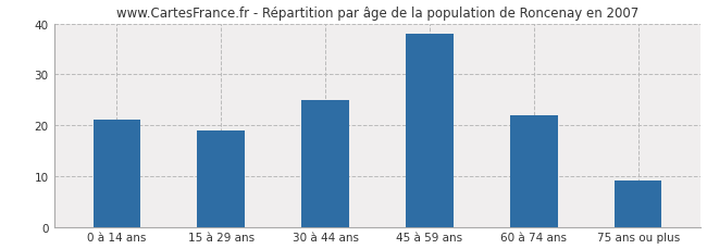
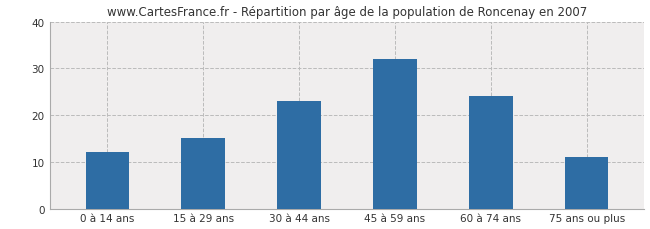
0 à 14 ans: 21 -> 12
15 à 29 ans: 19 -> 15
30 à 44 ans: 25 -> 23
45 à 59 ans: 38 -> 32
60 à 74 ans: 22 -> 24
75 ans ou plus: 9 -> 11
